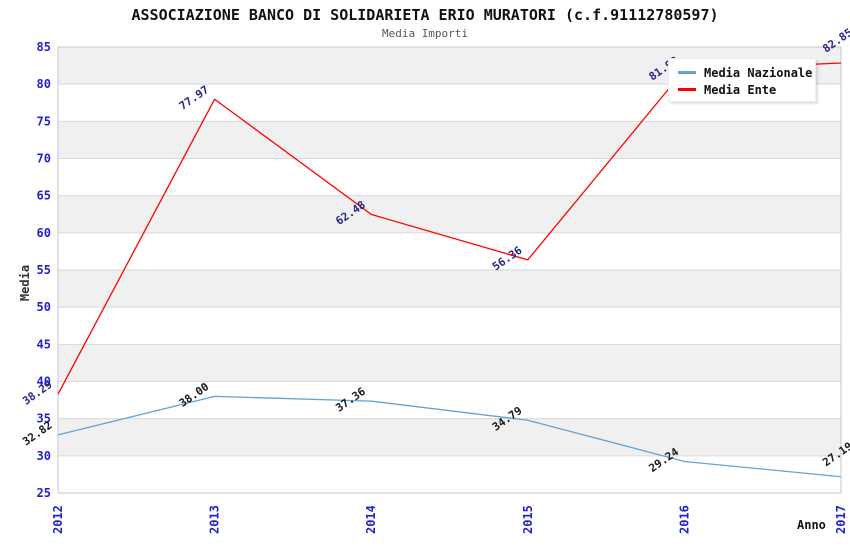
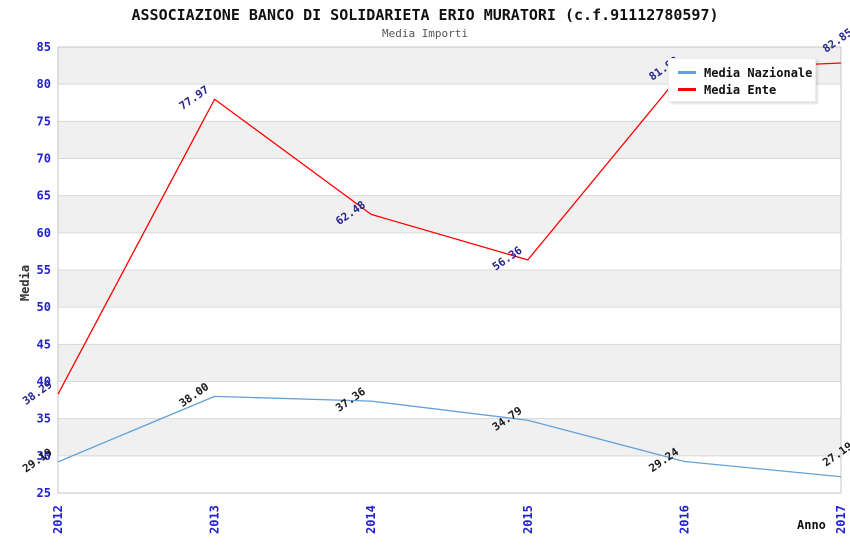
Media Nazionale/2012: 32.82 -> 29.19
